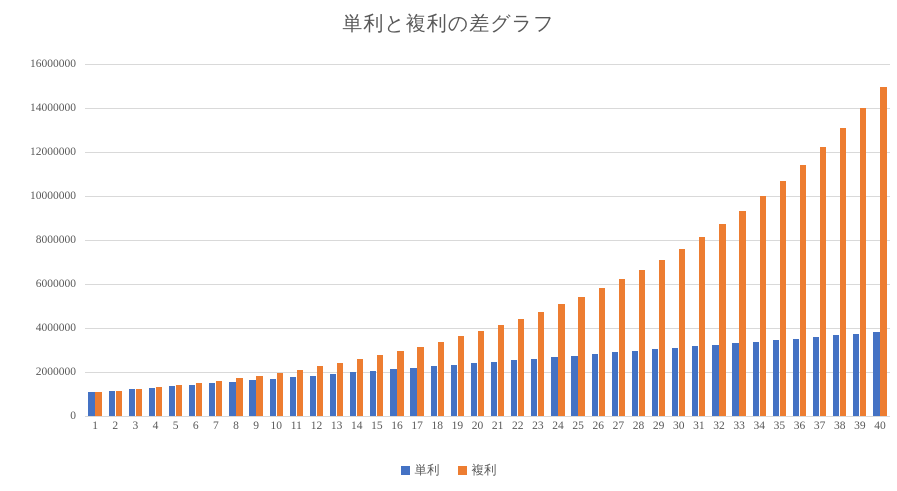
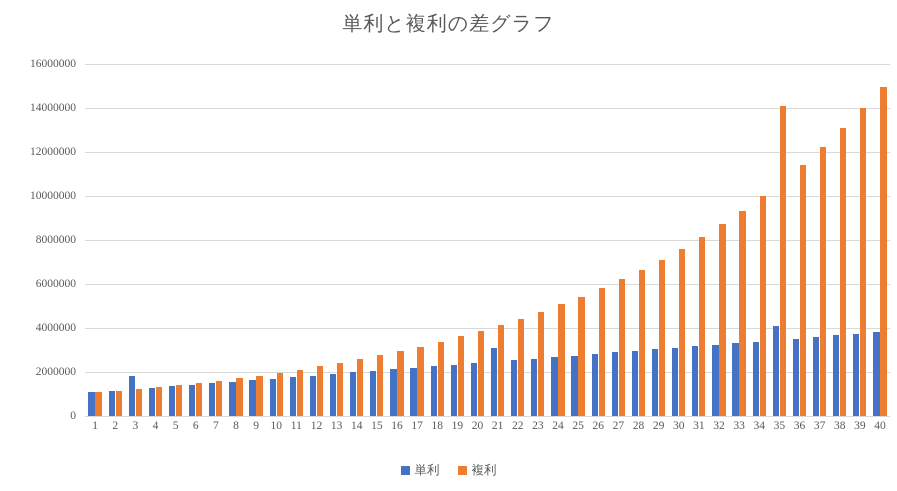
単利/3: 1200000 -> 1800000
単利/21: 2500000 -> 3100000
単利/35: 3400000 -> 4100000
複利/35: 10700000 -> 14100000
